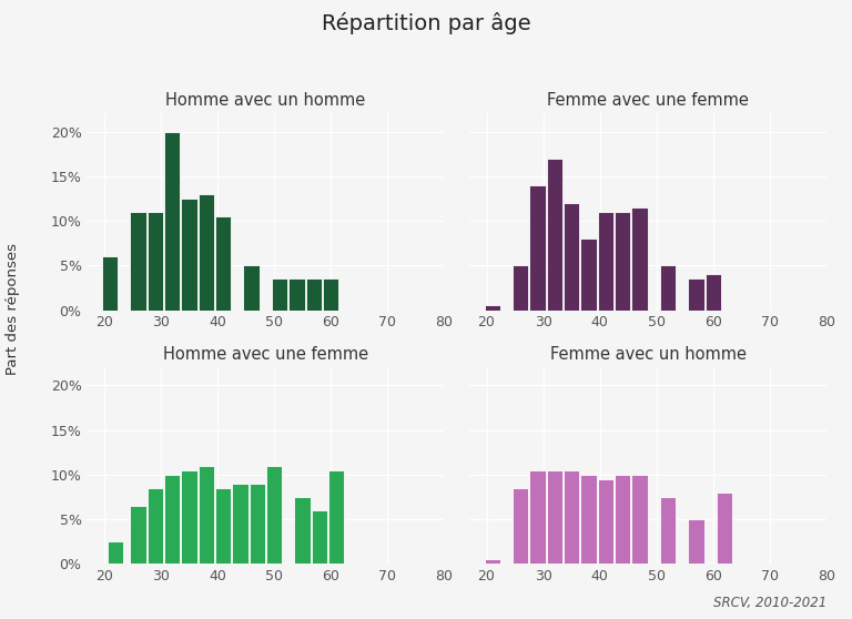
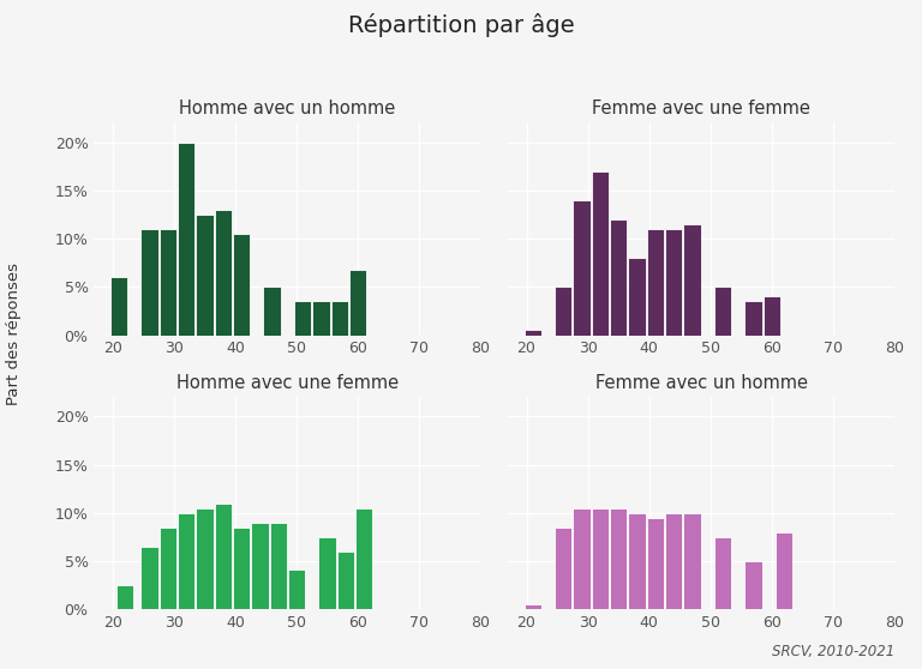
Homme avec un homme/60: 3.5% -> 6.8%
Homme avec une femme/50: 11.0% -> 4.2%
